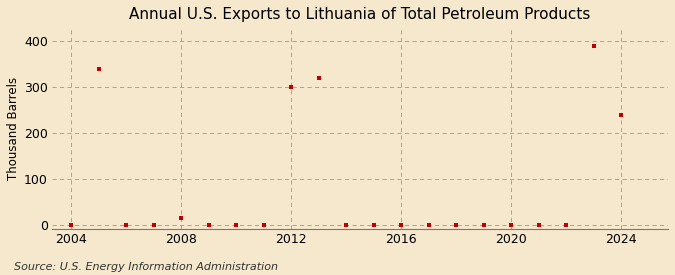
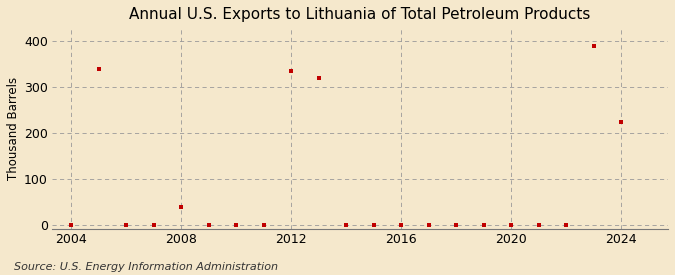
2008: 15 -> 40
2012: 300 -> 335
2024: 240 -> 225
